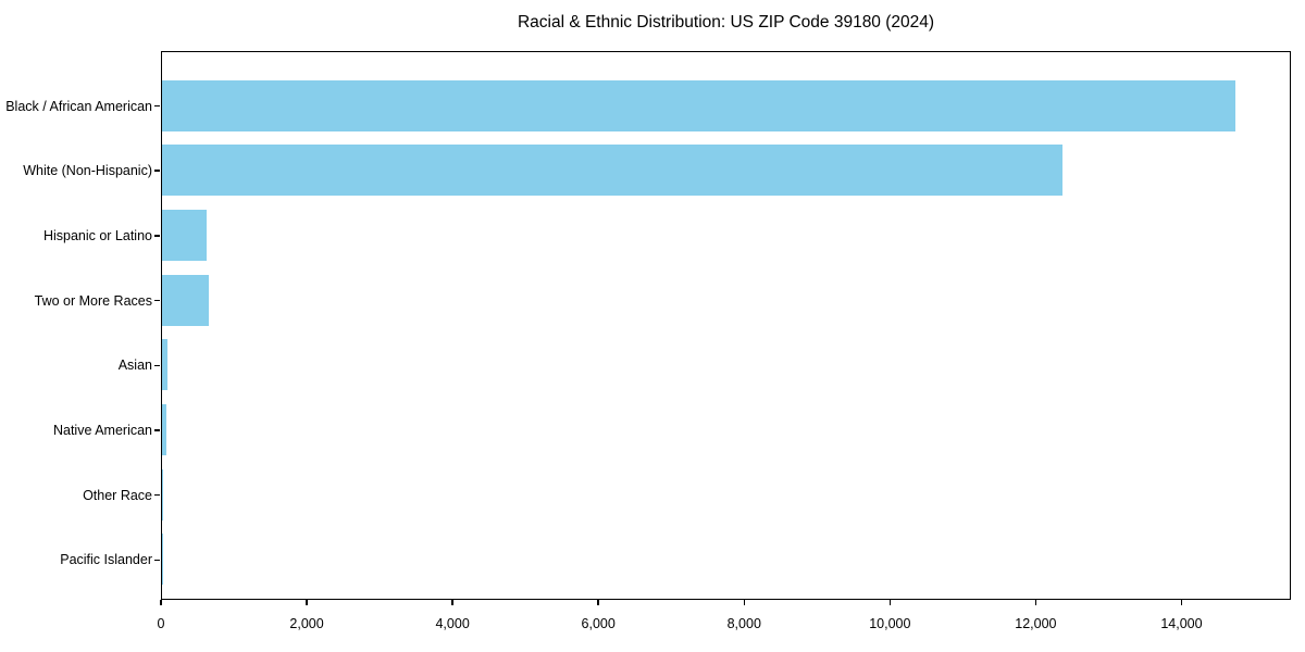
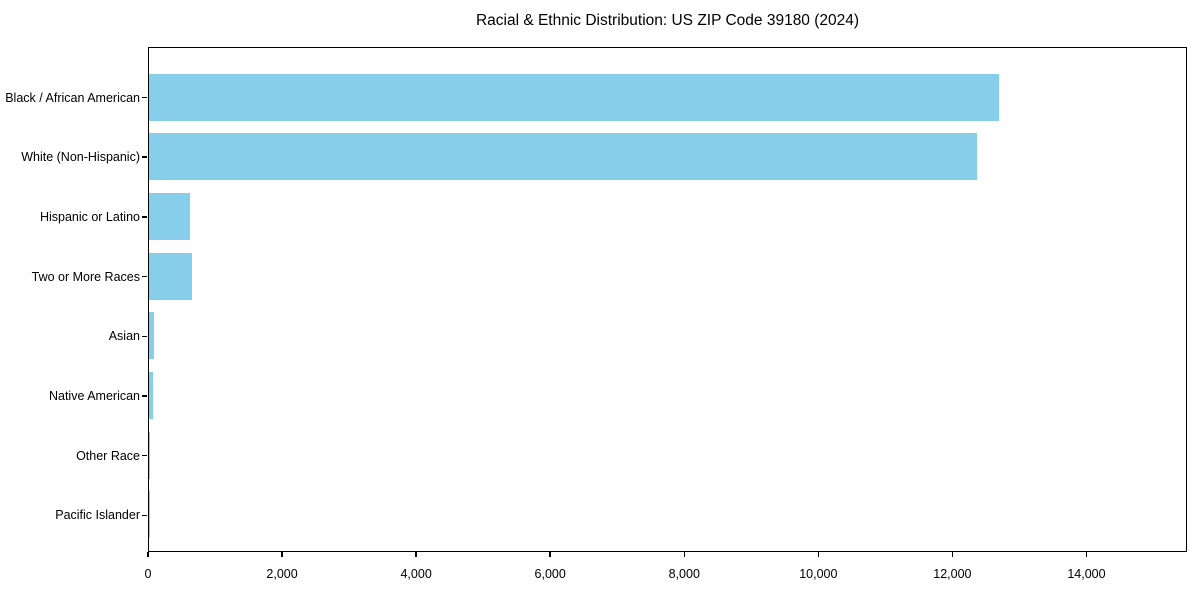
Black / African American: 14800 -> 12700
